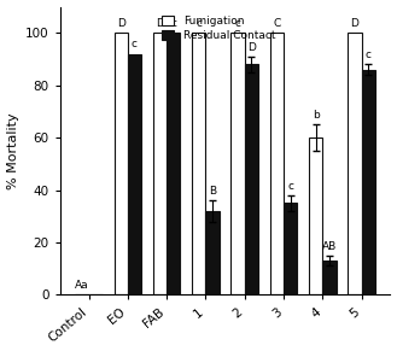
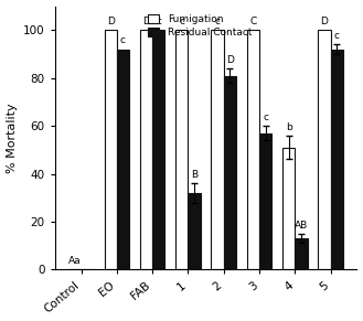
Residual Contact/2: 88 -> 81
Residual Contact/3: 35 -> 57
Fumigation/4: 60 -> 51
Residual Contact/5: 86 -> 92
